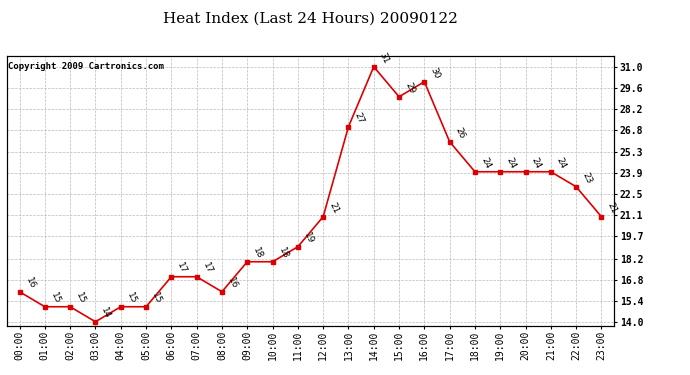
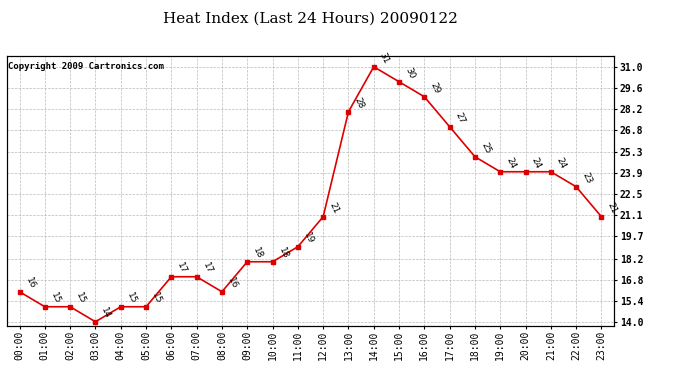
13:00: 27 -> 28
15:00: 29 -> 30
16:00: 30 -> 29
17:00: 26 -> 27
18:00: 24 -> 25
